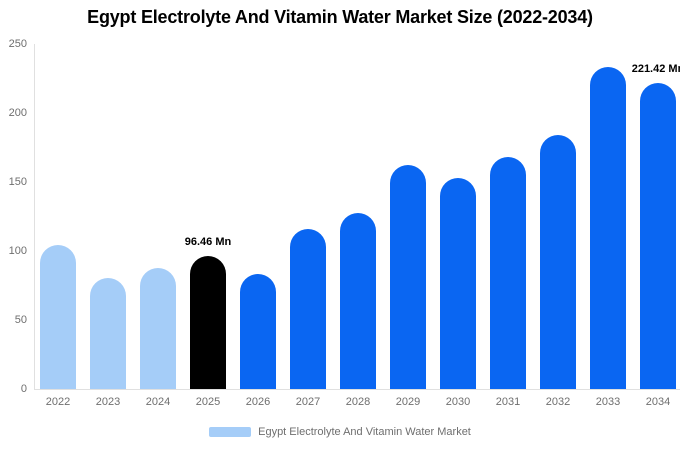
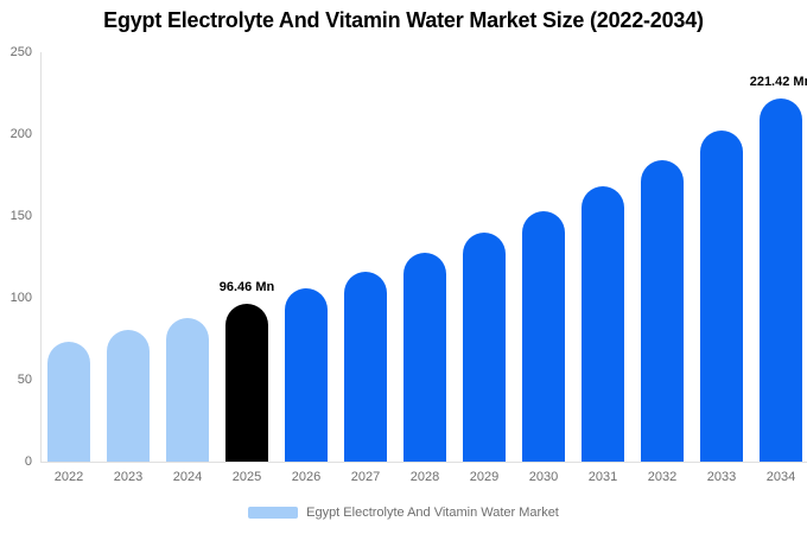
2022: 104 -> 73
2026: 83 -> 106
2029: 162 -> 140
2033: 233 -> 202
